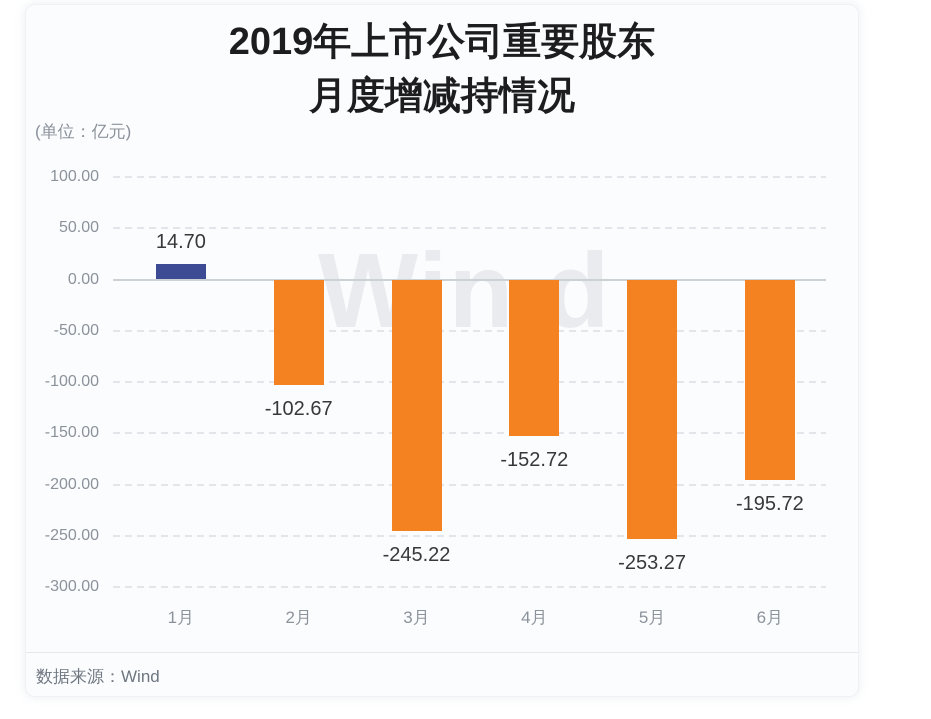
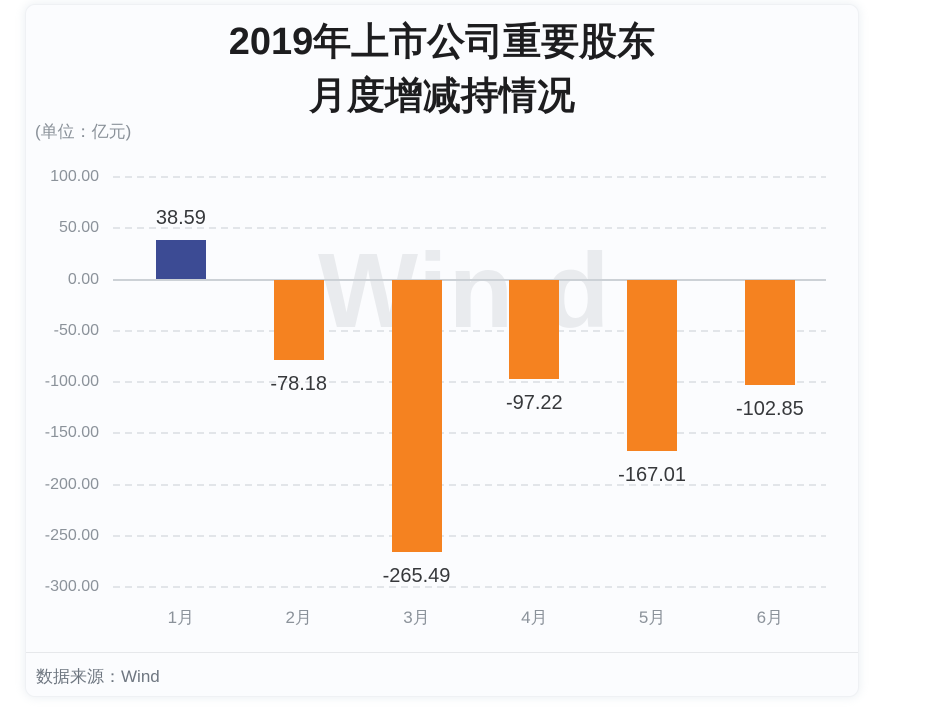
1月: 14.70 -> 38.59
2月: -102.67 -> -78.18
3月: -245.22 -> -265.49
4月: -152.72 -> -97.22
5月: -253.27 -> -167.01
6月: -195.72 -> -102.85
